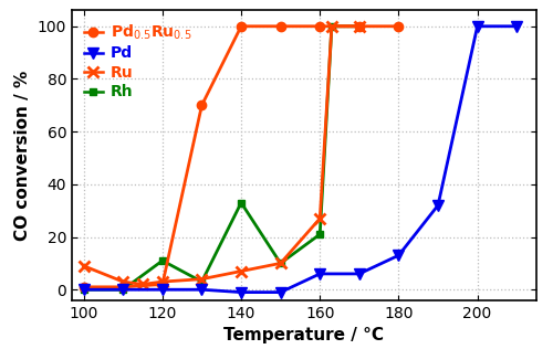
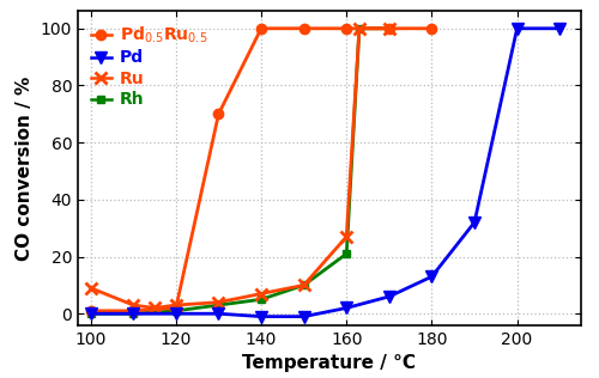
Rh/120: 11 -> 1
Rh/140: 33 -> 5
Pd/160: 6 -> 2
